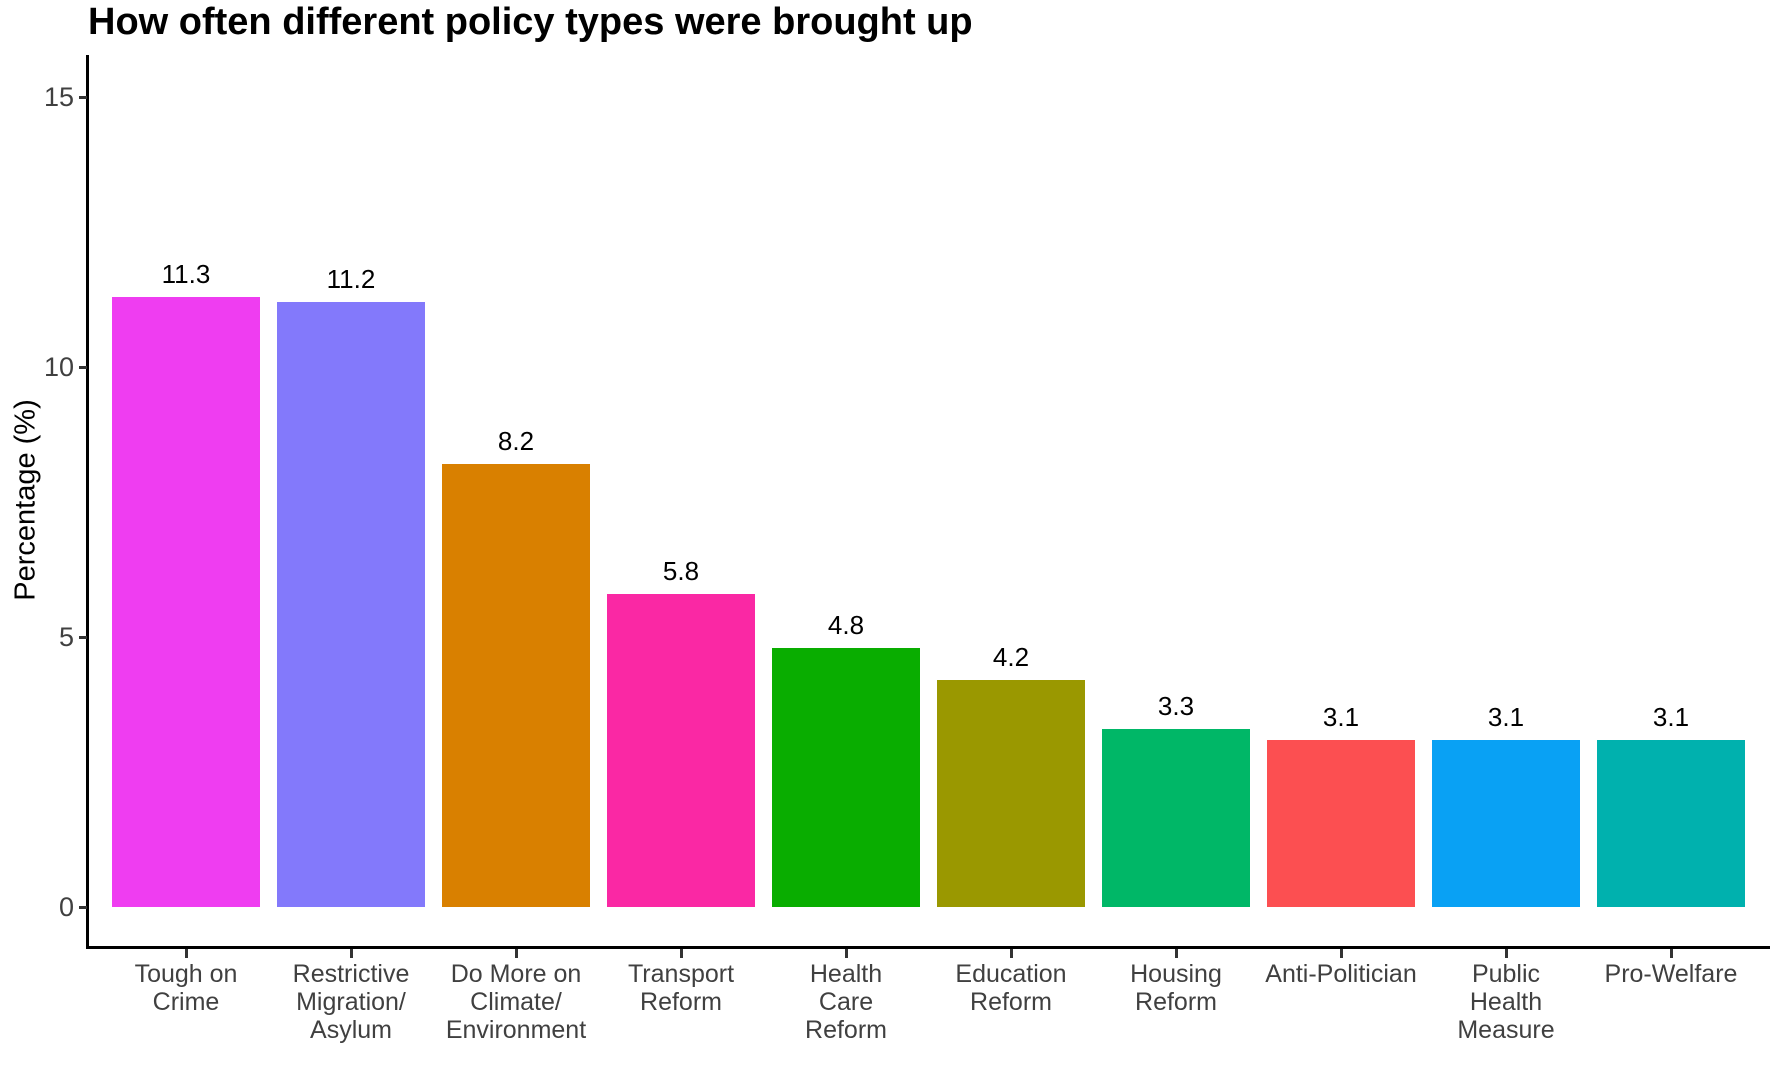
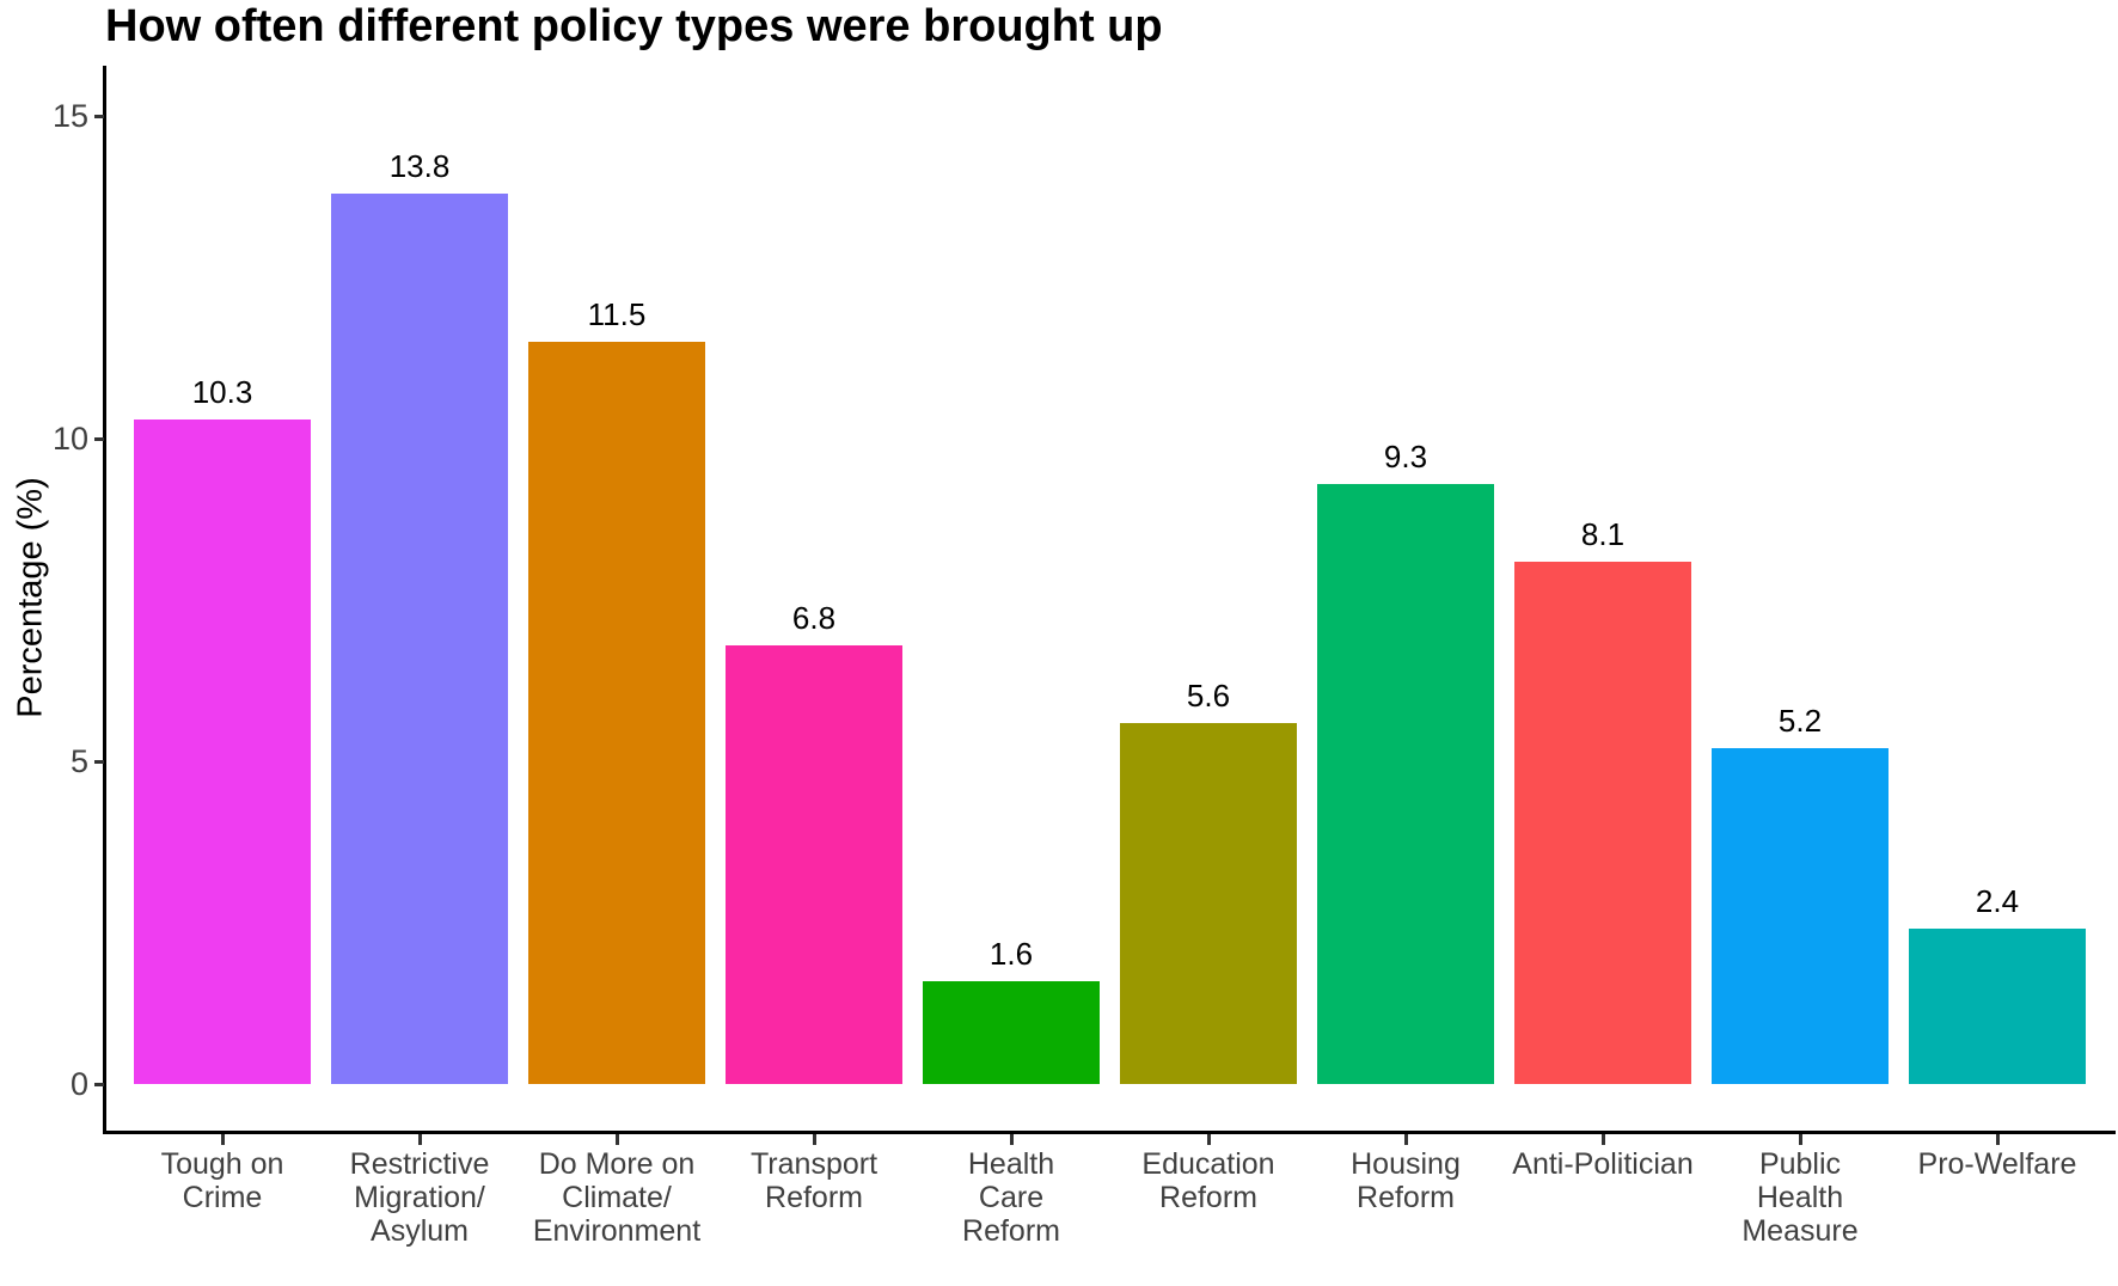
Tough on Crime: 11.3 -> 10.3
Restrictive Migration/Asylum: 11.2 -> 13.8
Do More on Climate/Environment: 8.2 -> 11.5
Transport Reform: 5.8 -> 6.8
Health Care Reform: 4.8 -> 1.6
Education Reform: 4.2 -> 5.6
Housing Reform: 3.3 -> 9.3
Anti-Politician: 3.1 -> 8.1
Public Health Measure: 3.1 -> 5.2
Pro-Welfare: 3.1 -> 2.4
